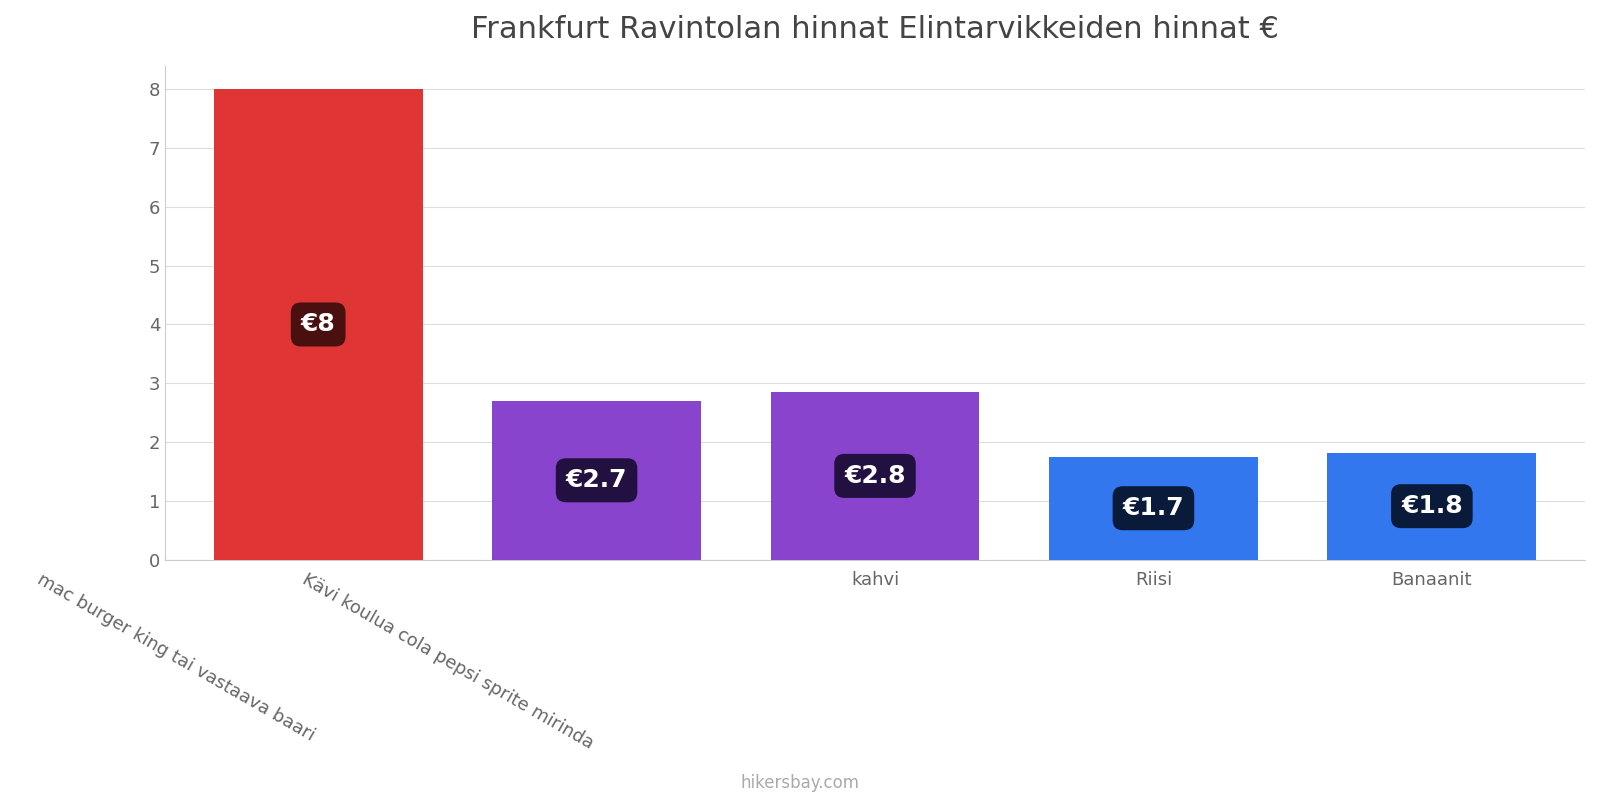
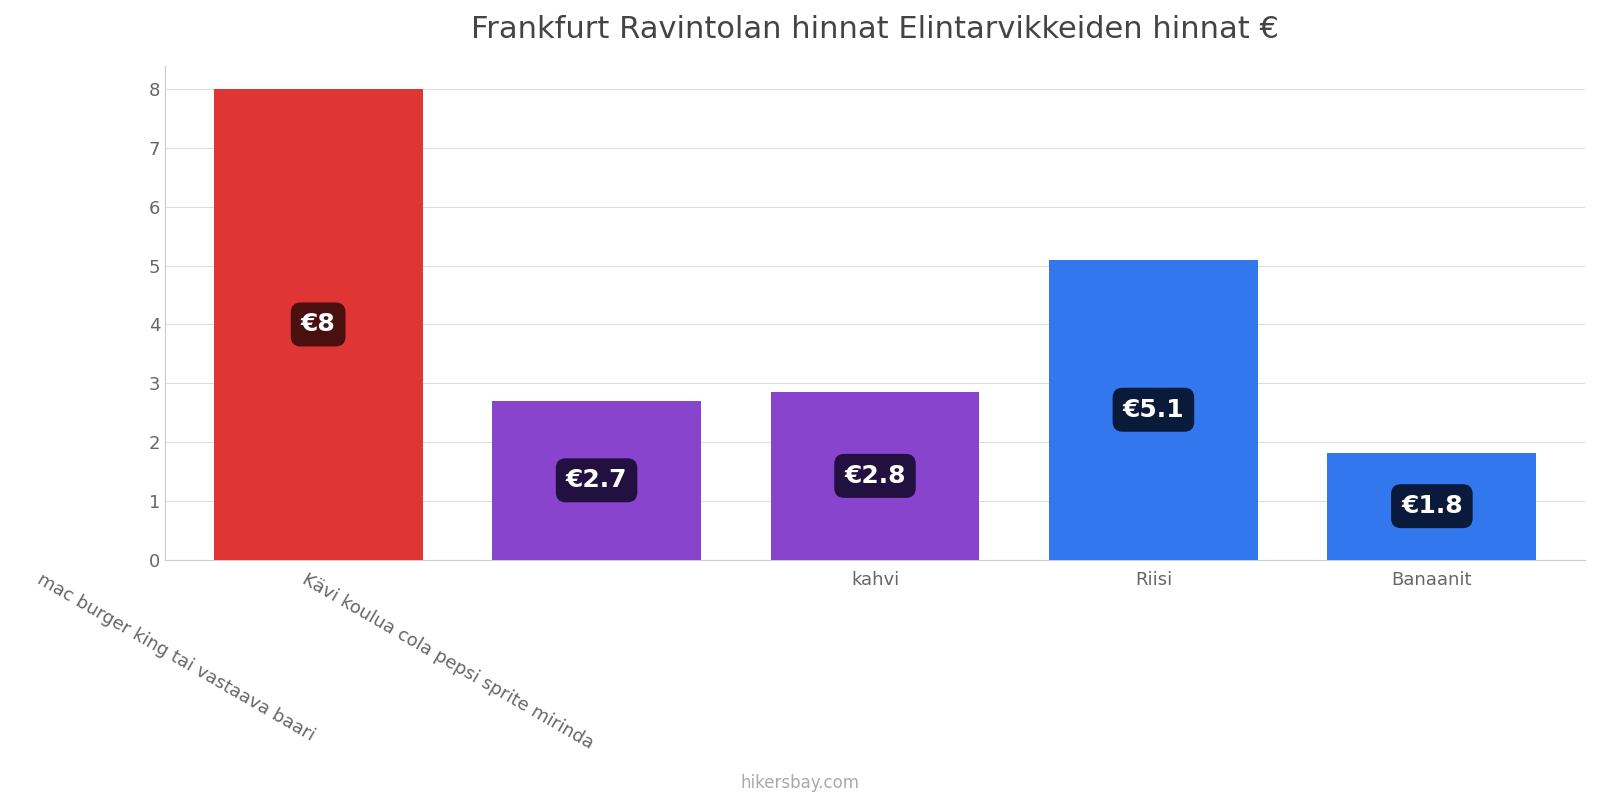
Riisi: €1.7 -> €5.1
